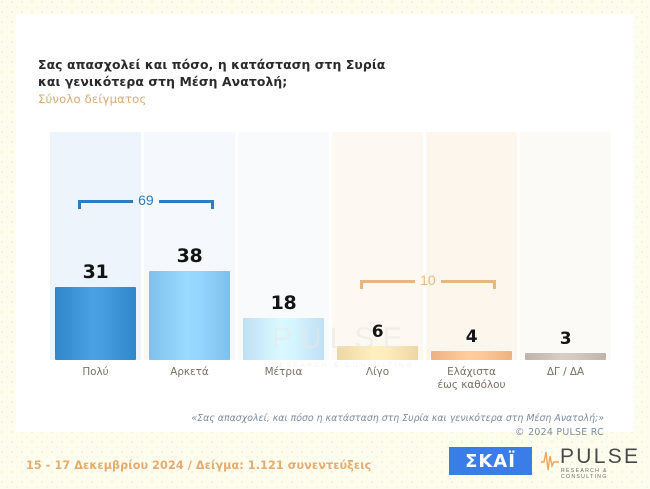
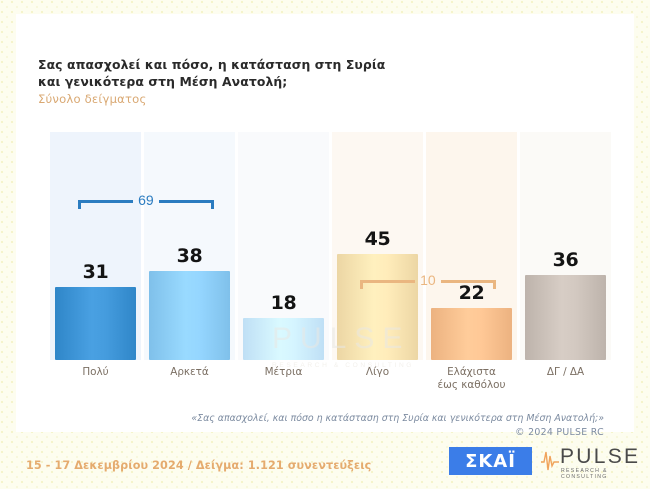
Λίγο: 6 -> 45
Ελάχιστα έως καθόλου: 4 -> 22
ΔΓ / ΔΑ: 3 -> 36
